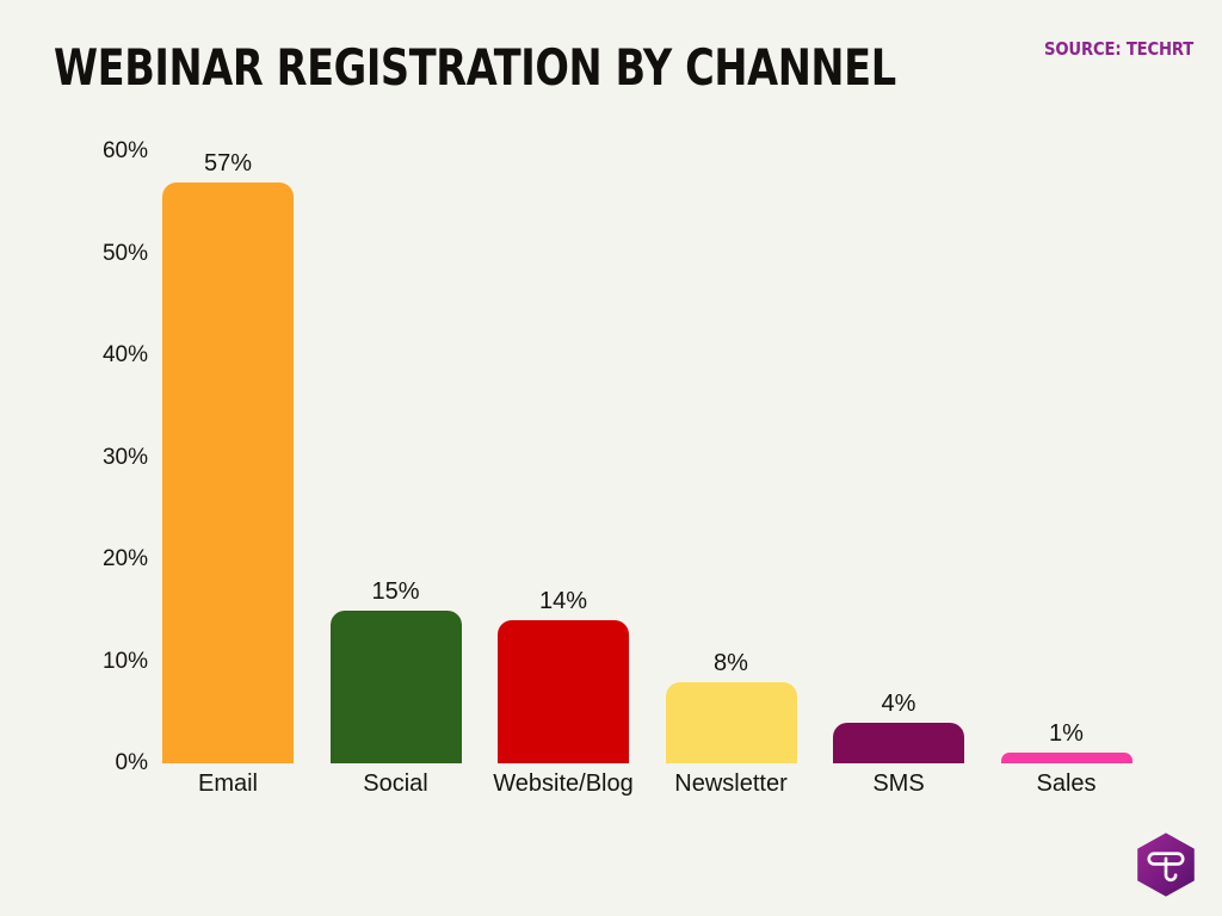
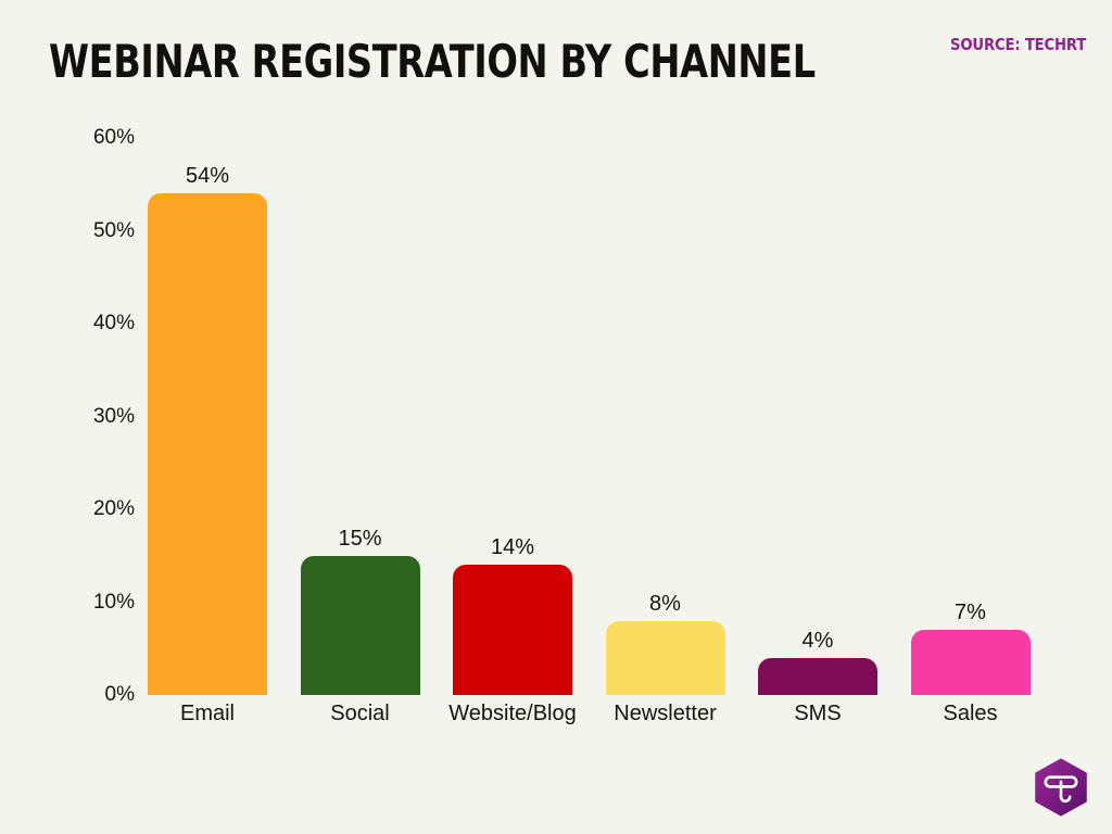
Email: 57% -> 54%
Sales: 1% -> 7%
